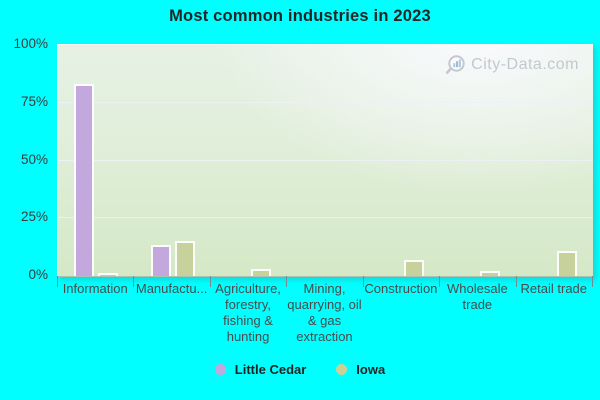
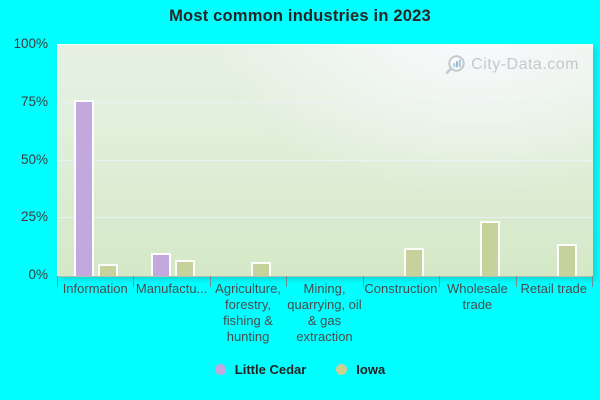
Little Cedar/Information: 83% -> 76%
Iowa/Information: 1% -> 5%
Little Cedar/Manufactu...: 14% -> 10%
Iowa/Manufactu...: 15% -> 7%
Iowa/Agriculture, forestry, fishing & hunting: 3% -> 6%
Iowa/Construction: 7% -> 12%
Iowa/Wholesale trade: 2% -> 24%
Iowa/Retail trade: 11% -> 14%
